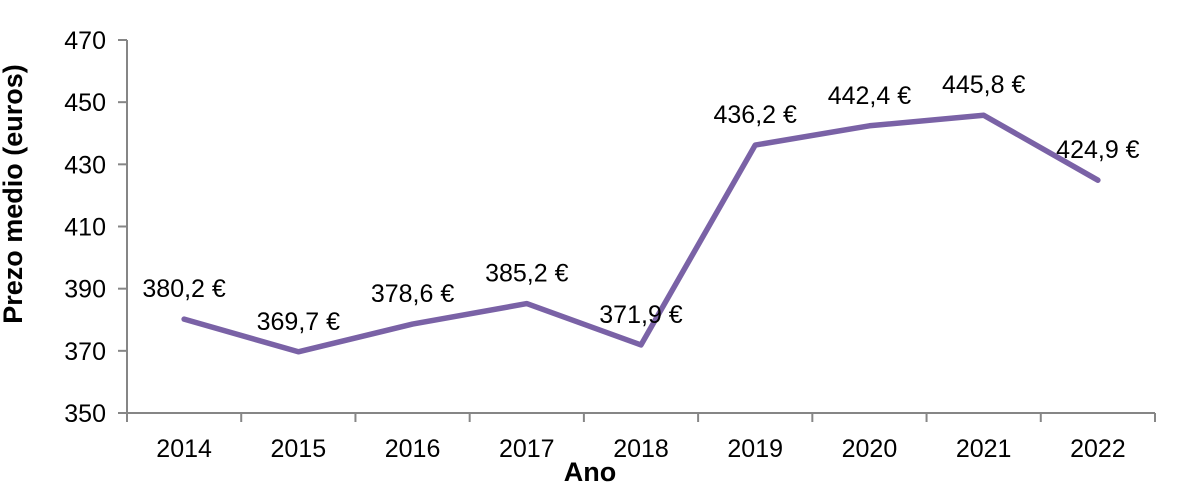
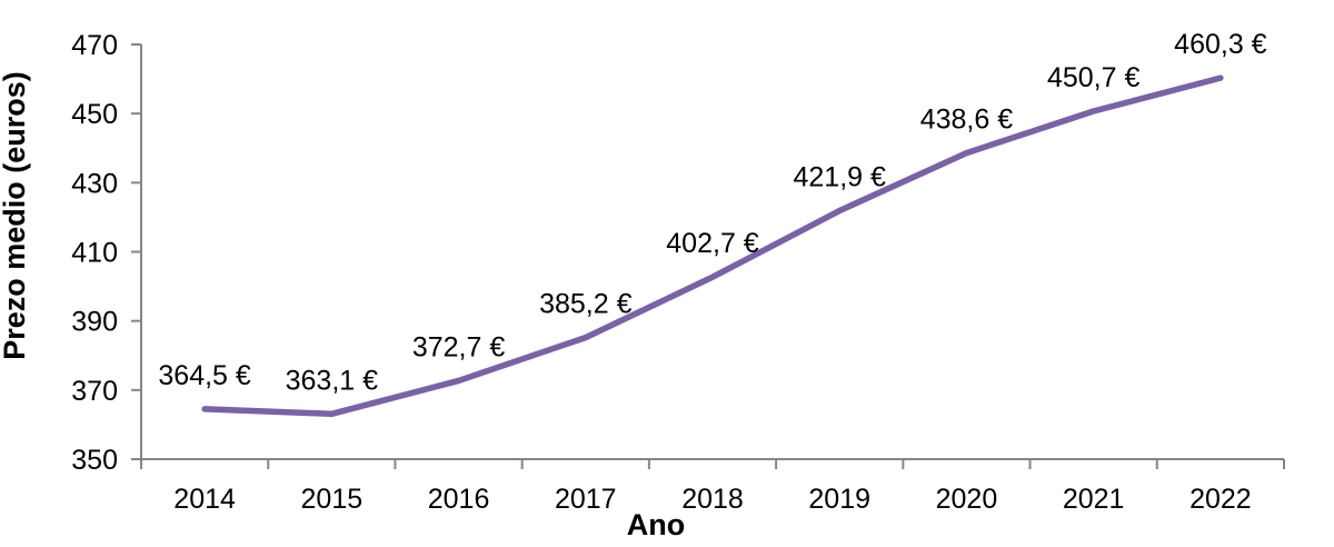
2014: 380,2 -> 364,5
2015: 369,7 -> 363,1
2016: 378,6 -> 372,7
2018: 371,9 -> 402,7
2019: 436,2 -> 421,9
2020: 442,4 -> 438,6
2021: 445,8 -> 450,7
2022: 424,9 -> 460,3
